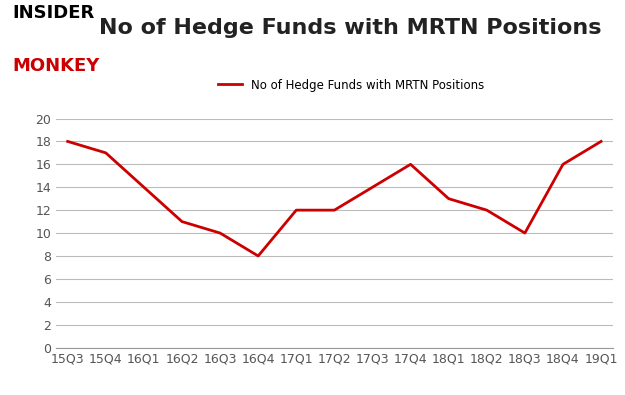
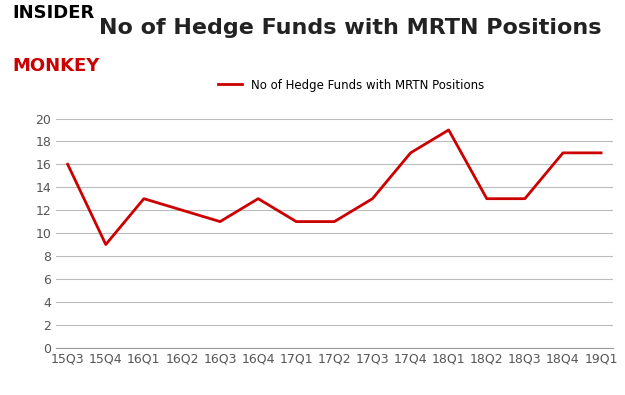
15Q3: 18 -> 16
15Q4: 17 -> 9
16Q1: 14 -> 13
16Q2: 11 -> 12
16Q3: 10 -> 11
16Q4: 8 -> 13
17Q1: 12 -> 11
17Q2: 12 -> 11
17Q3: 14 -> 13
17Q4: 16 -> 17
18Q1: 13 -> 19
18Q2: 12 -> 13
18Q3: 10 -> 13
18Q4: 16 -> 17
19Q1: 18 -> 17
